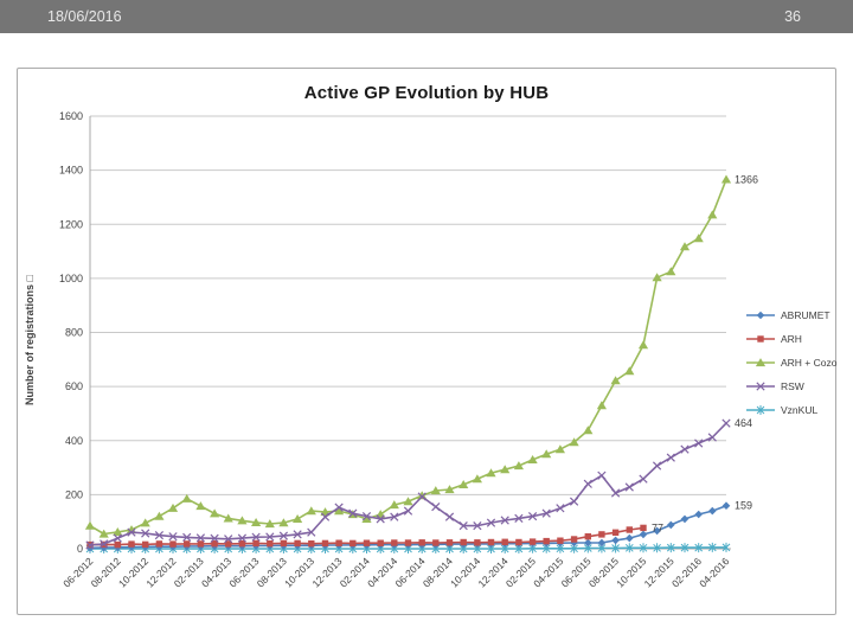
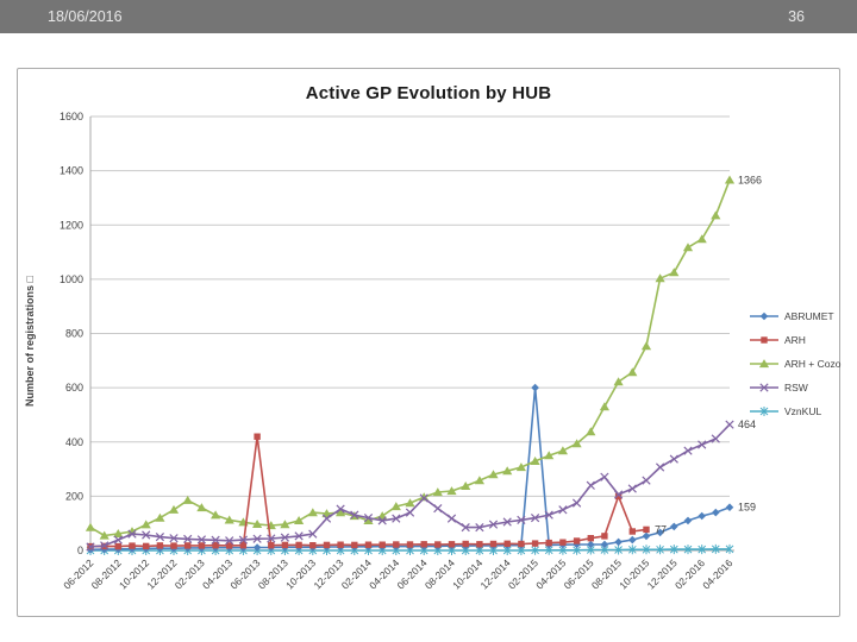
ARH/06-2013: 20 -> 420
ABRUMET/02-2015: 20 -> 600
ARH/08-2015: 60 -> 200
